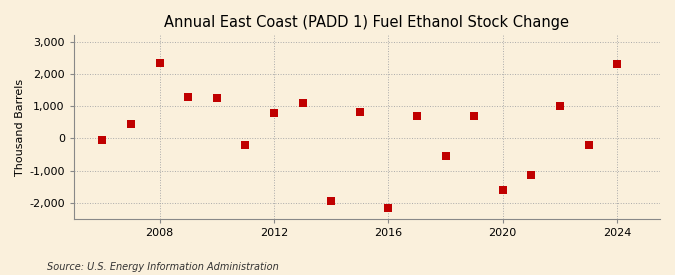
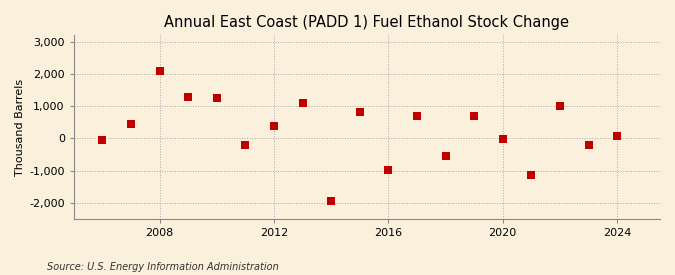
2008: 2,350 -> 2,100
2012: 800 -> 380
2016: -2,150 -> -980
2020: -1,600 -> -30
2024: 2,300 -> 80
